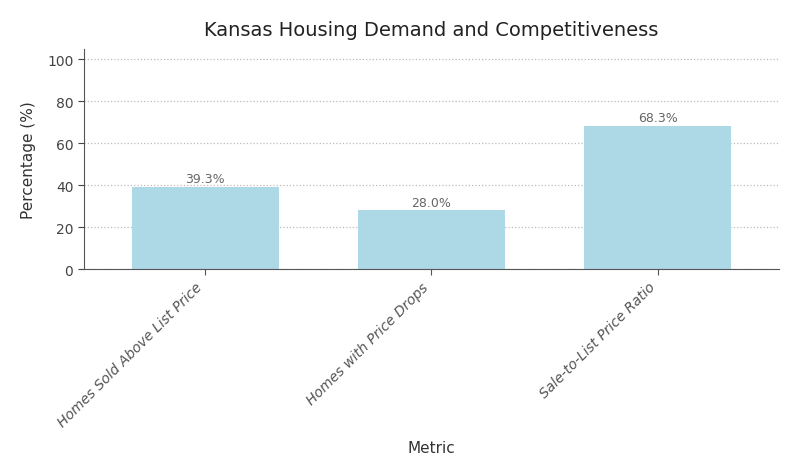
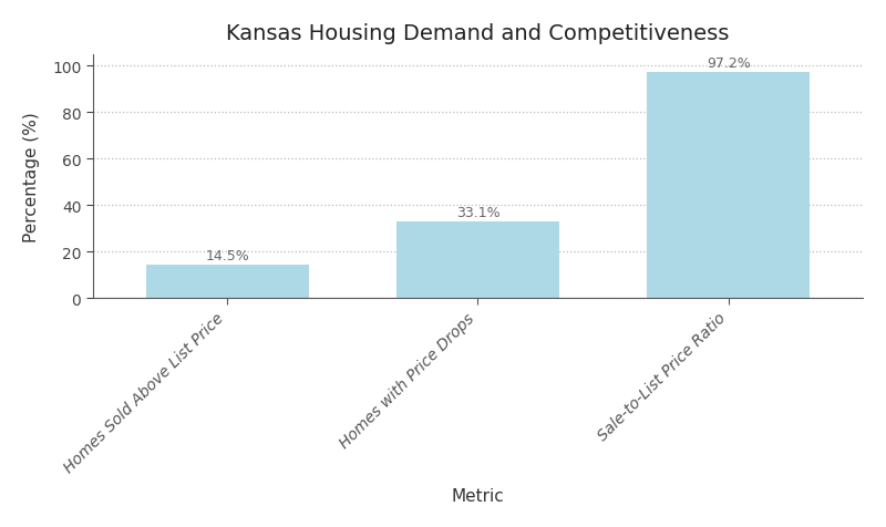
Homes Sold Above List Price: 39.3% -> 14.5%
Homes with Price Drops: 28.0% -> 33.1%
Sale-to-List Price Ratio: 68.3% -> 97.2%
